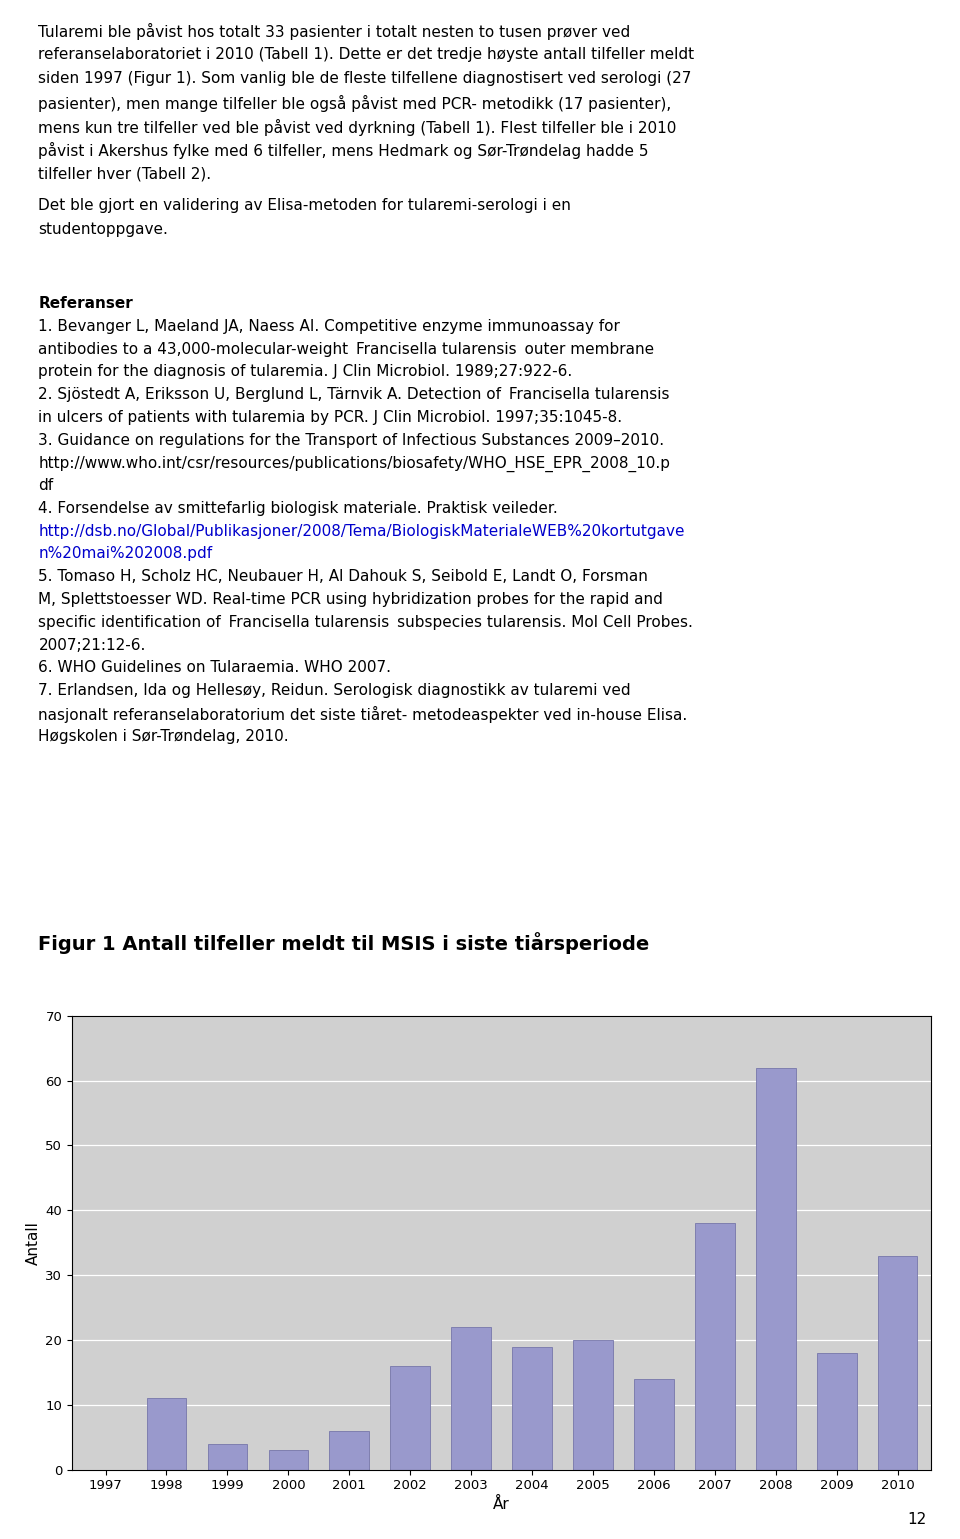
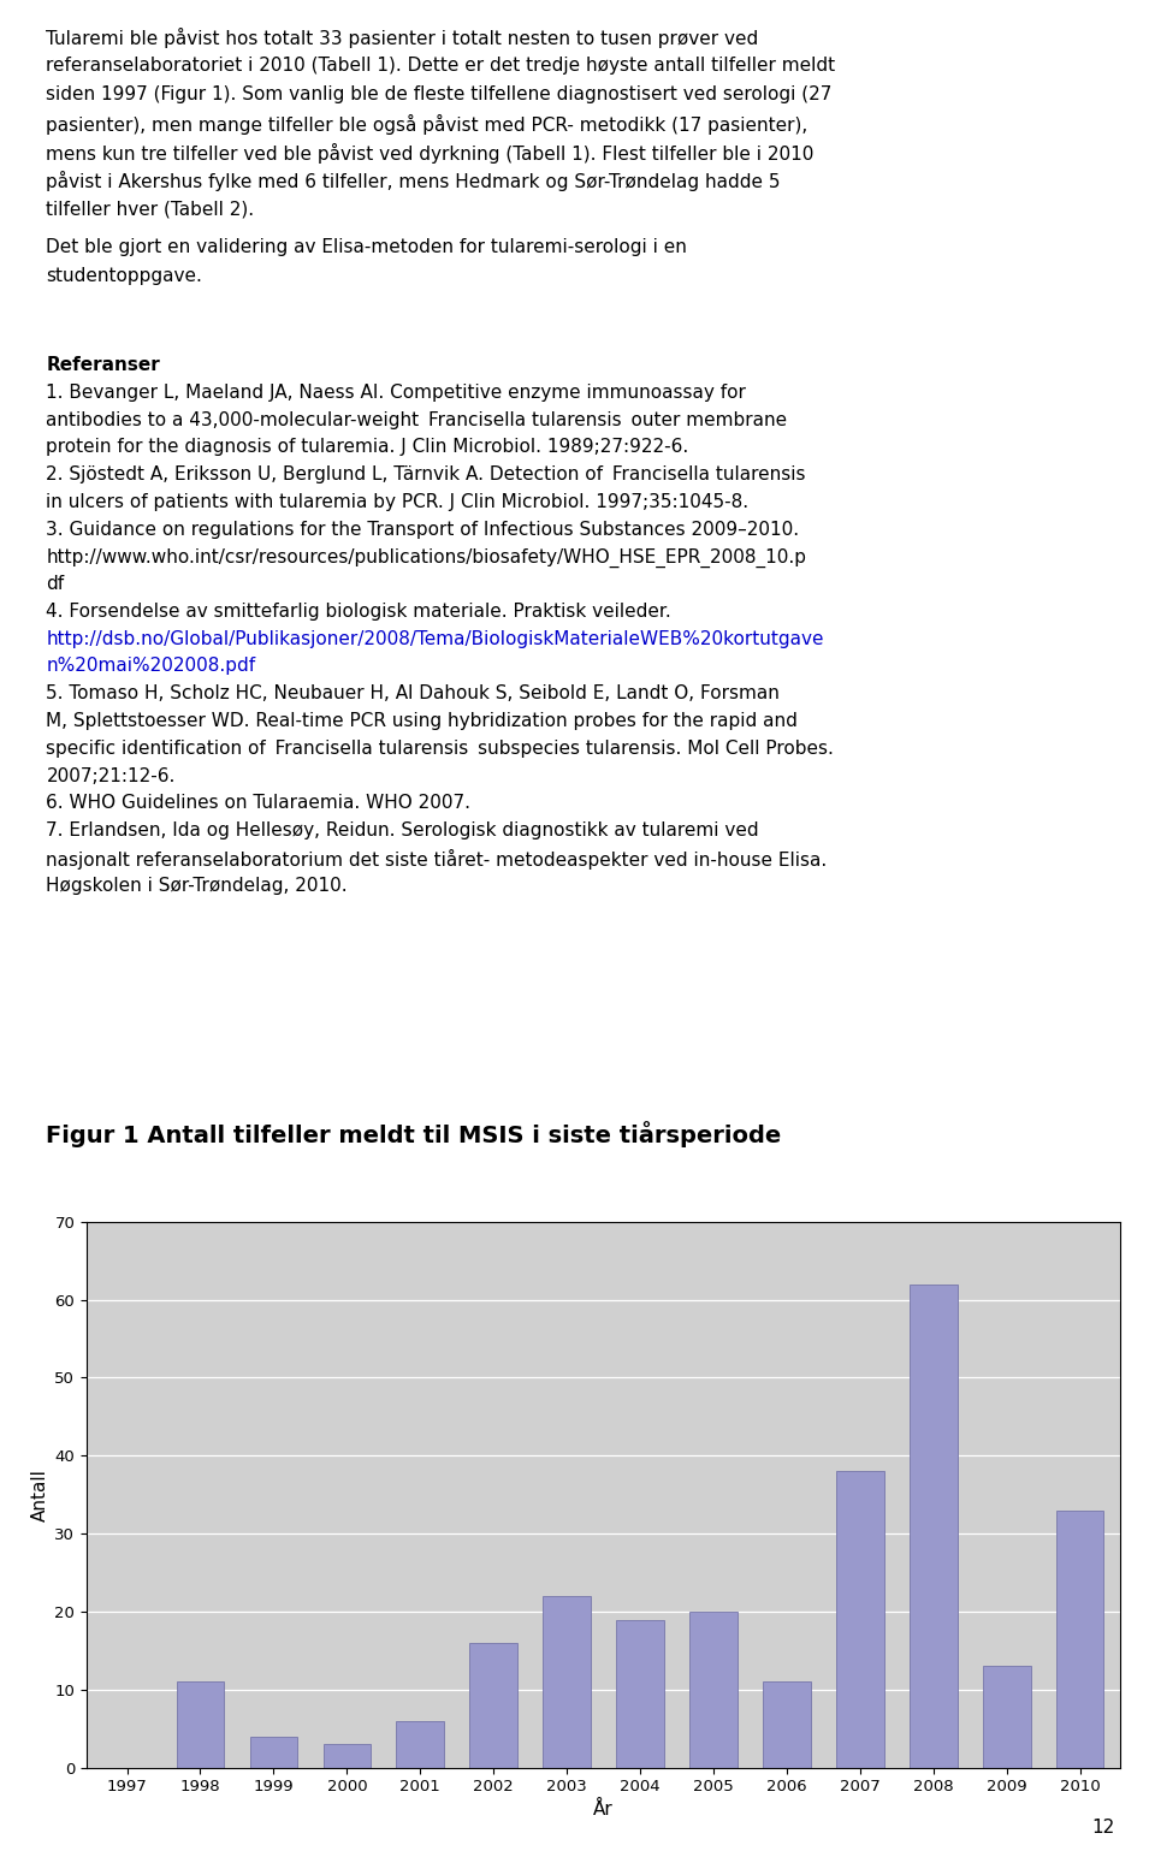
2006: 14 -> 11
2009: 18 -> 13
